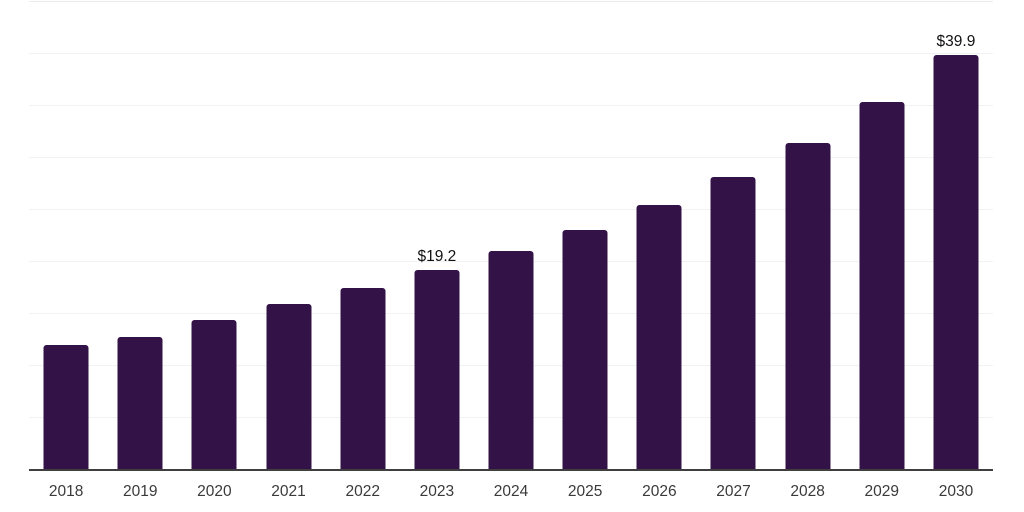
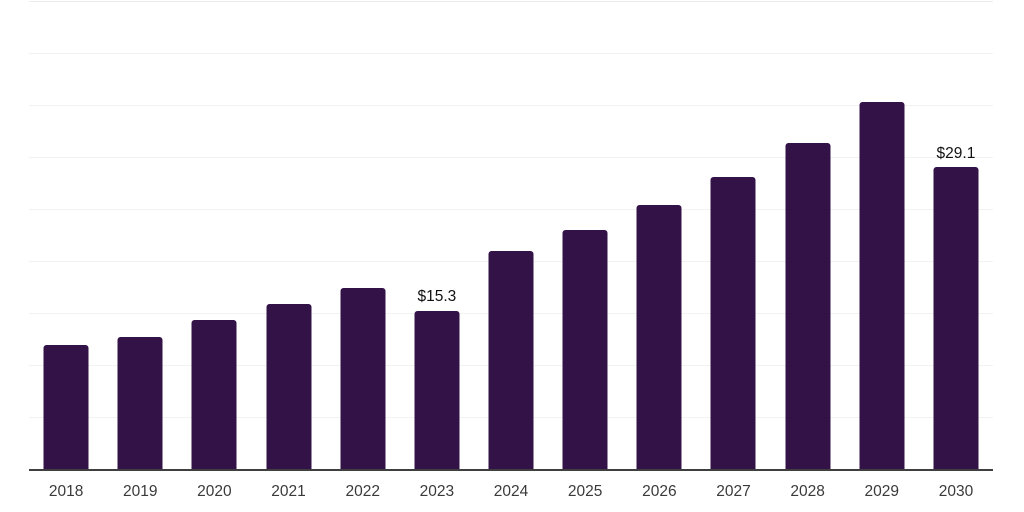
2023: $19.2 -> $15.3
2030: $39.9 -> $29.1
